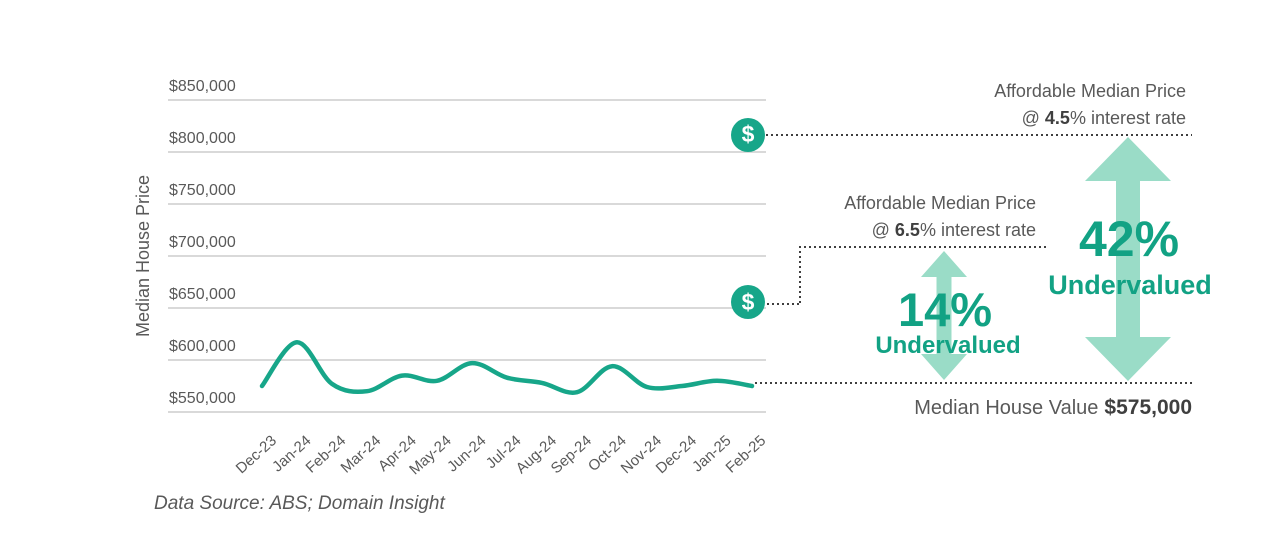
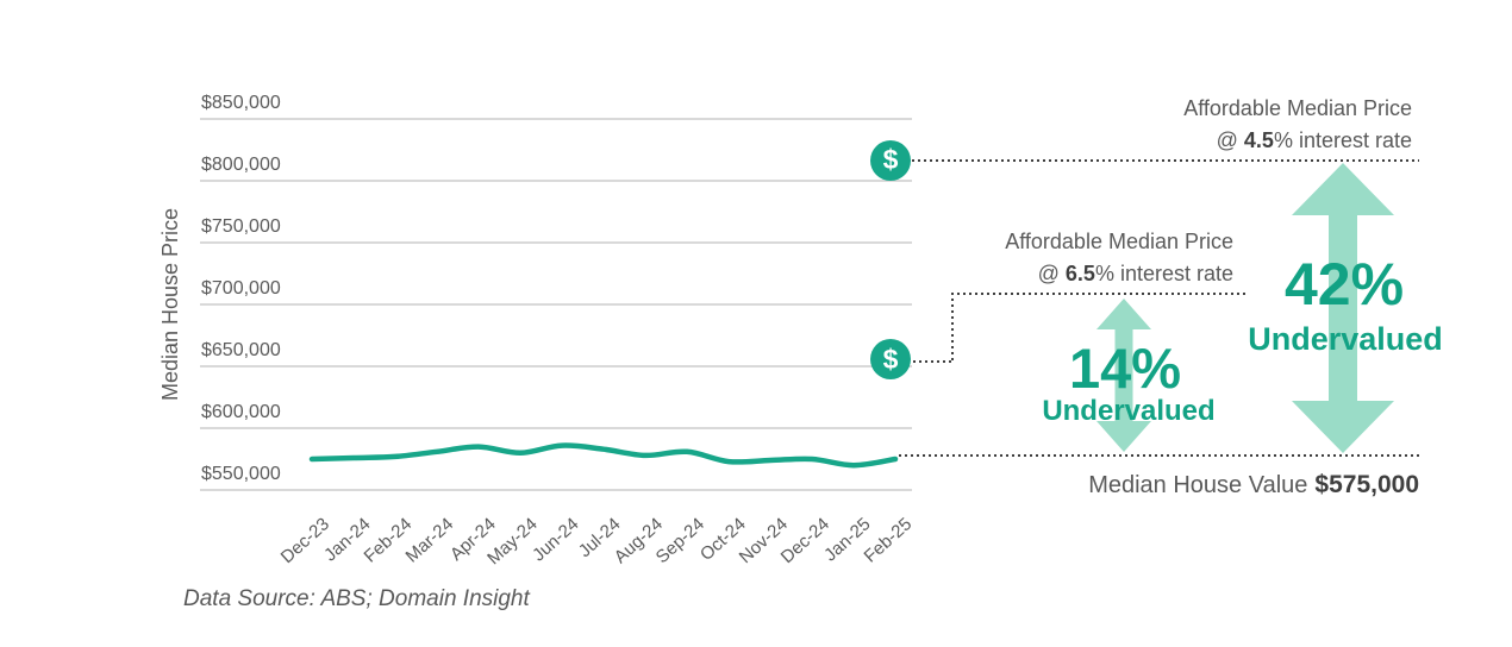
Jan-24: $617000 -> $576000
Mar-24: $570000 -> $581000
Jun-24: $597000 -> $586000
Sep-24: $569000 -> $581000
Oct-24: $594000 -> $573000
Jan-25: $580000 -> $570000
